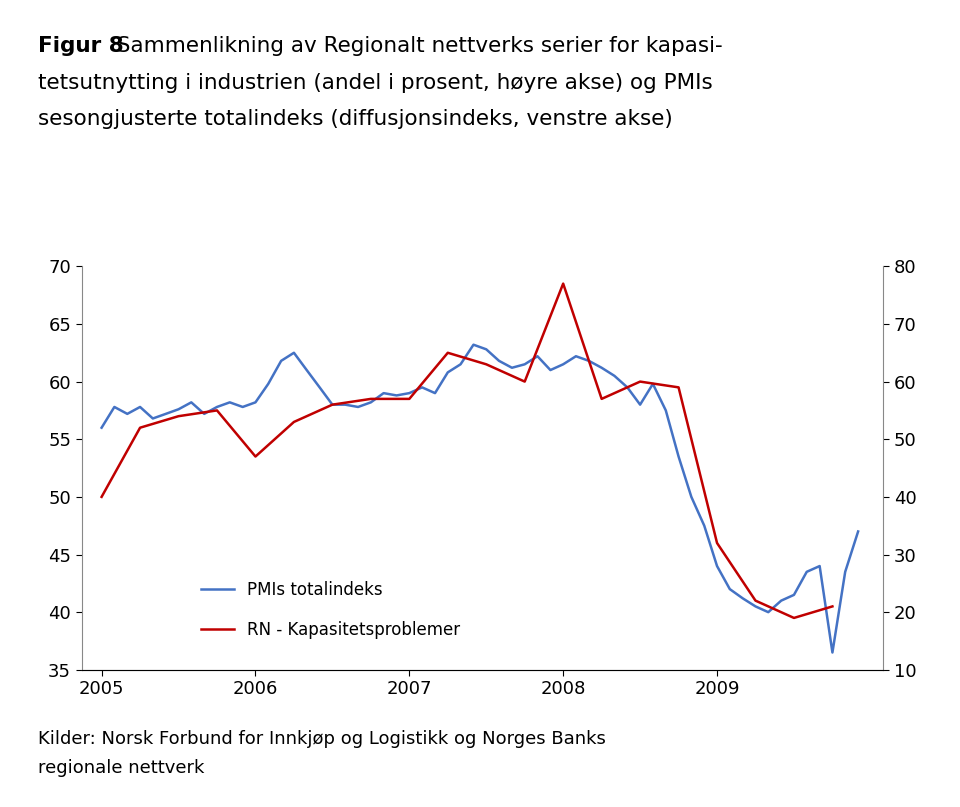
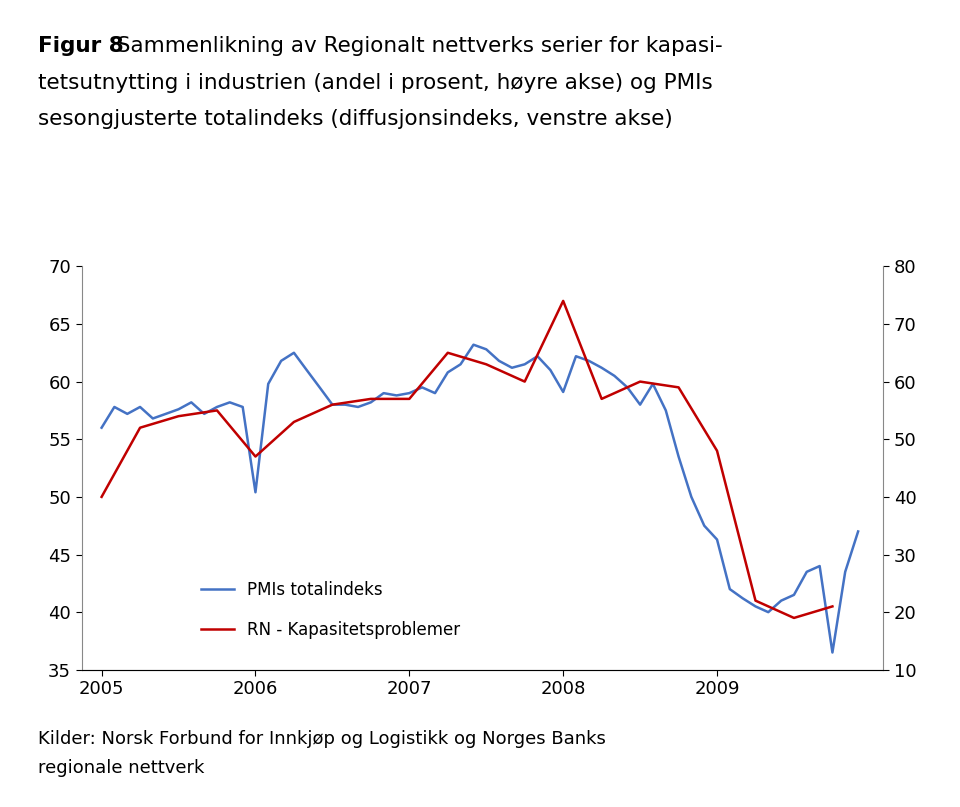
PMIs totalindeks/2006: 58.2 -> 50.4
PMIs totalindeks/2008: 61.5 -> 59.1
RN - Kapasitetsproblemer/2008: 77 -> 74
PMIs totalindeks/2009: 44.0 -> 46.3
RN - Kapasitetsproblemer/2009: 32 -> 48
